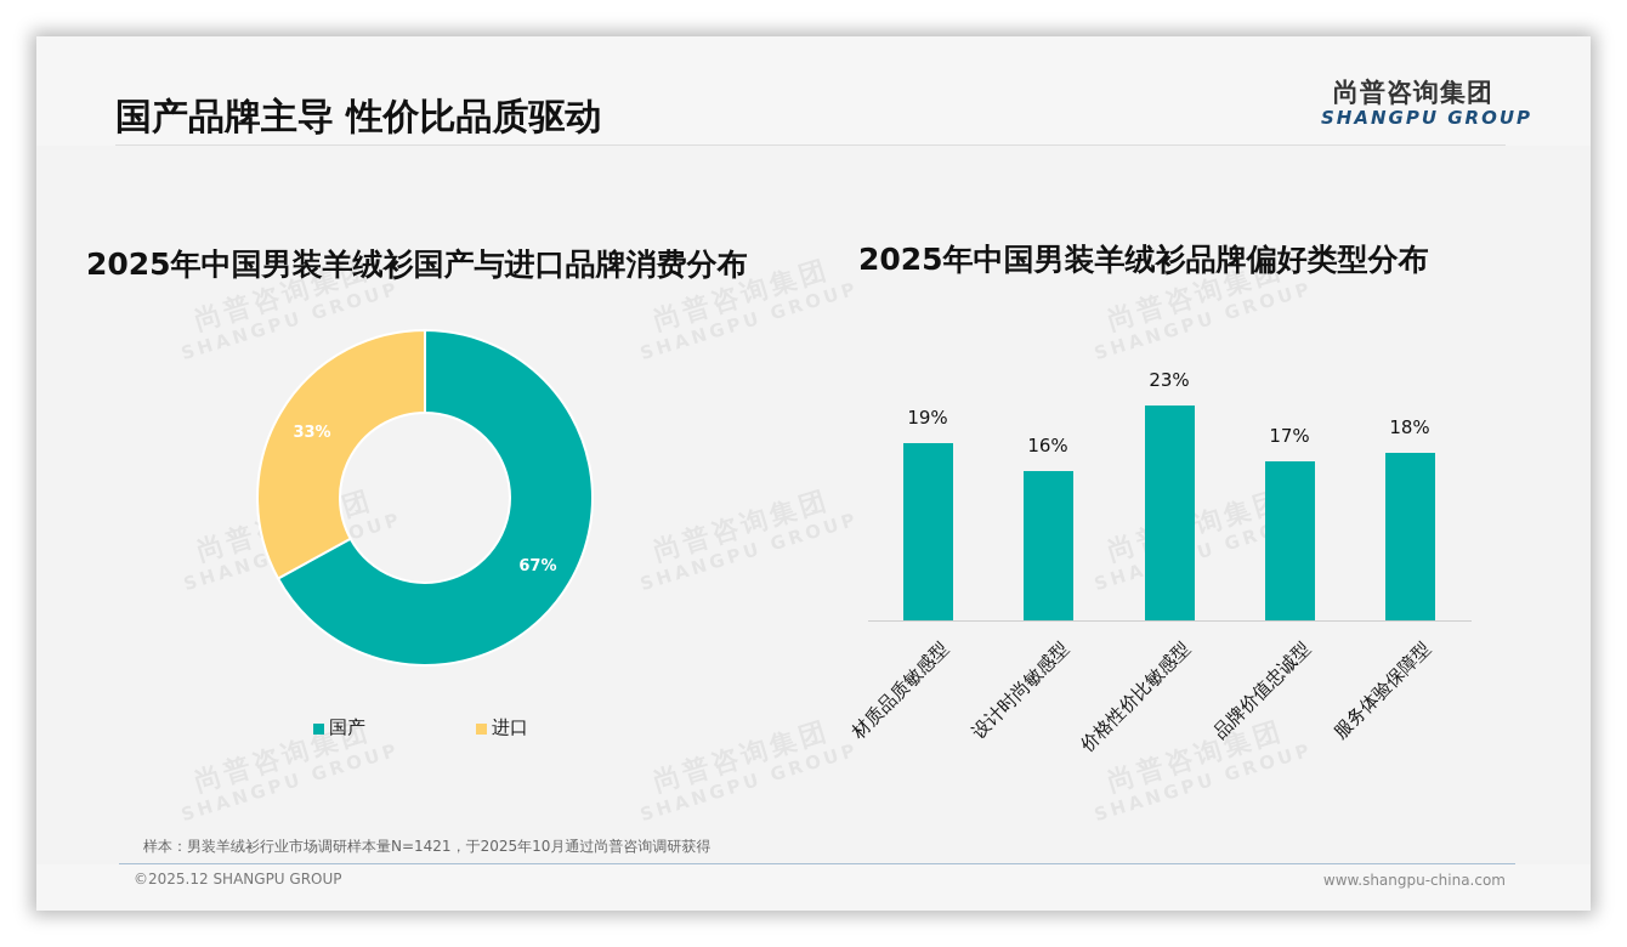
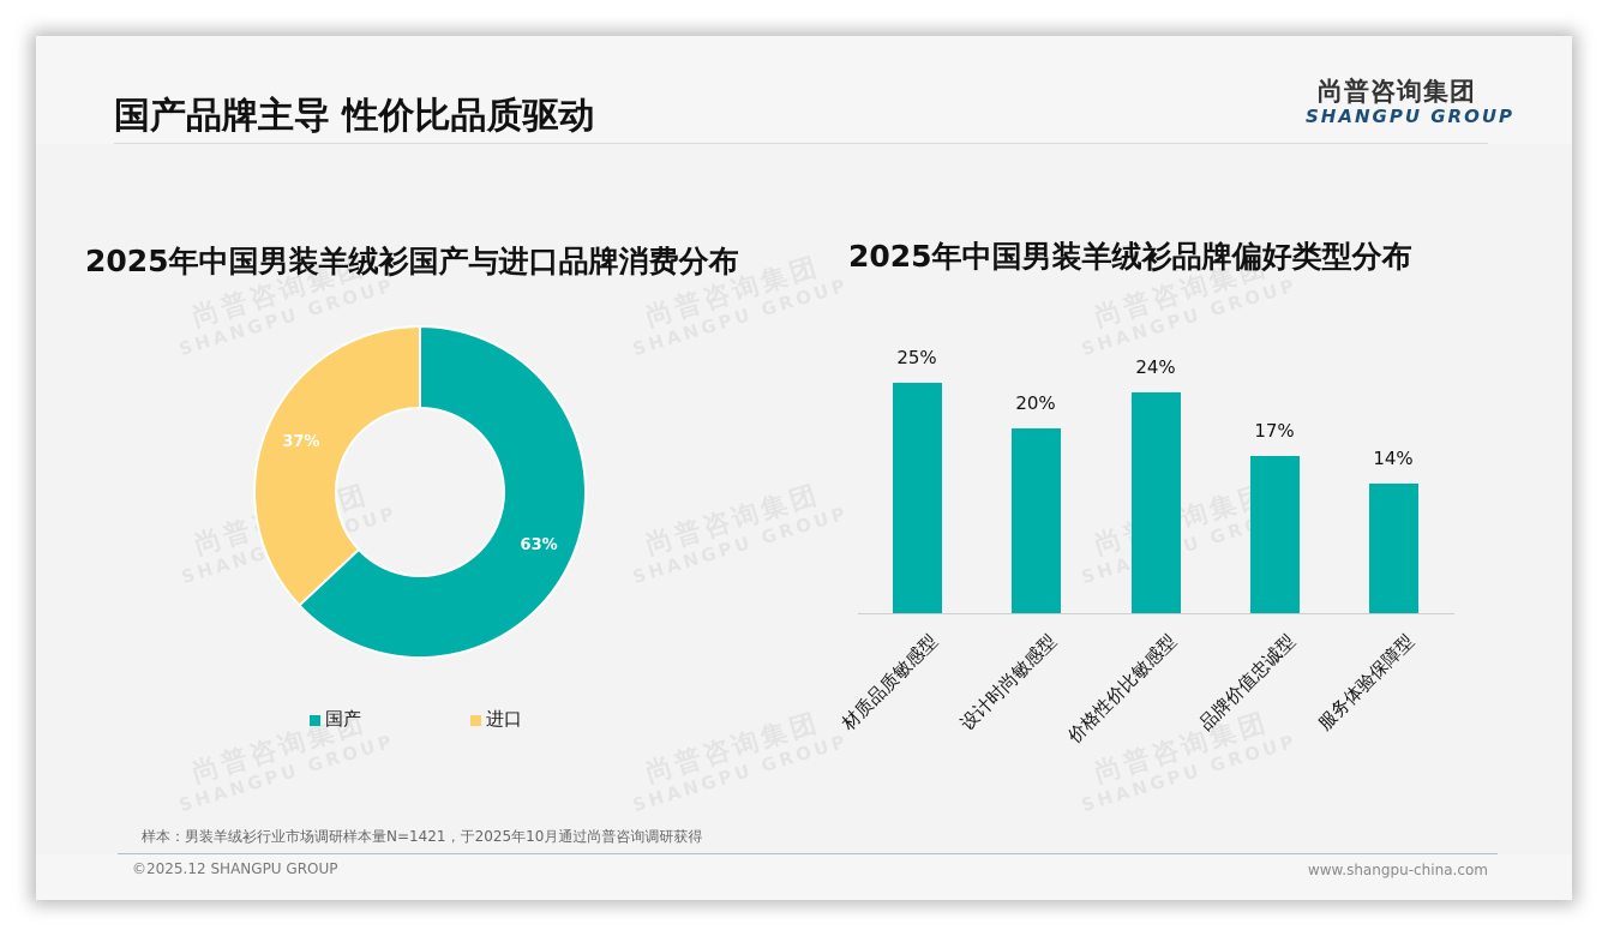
2025年中国男装羊绒衫国产与进口品牌消费分布/国产: 67% -> 63%
2025年中国男装羊绒衫国产与进口品牌消费分布/进口: 33% -> 37%
2025年中国男装羊绒衫品牌偏好类型分布/材质品质敏感型: 19% -> 25%
2025年中国男装羊绒衫品牌偏好类型分布/设计时尚敏感型: 16% -> 20%
2025年中国男装羊绒衫品牌偏好类型分布/价格性价比敏感型: 23% -> 24%
2025年中国男装羊绒衫品牌偏好类型分布/服务体验保障型: 18% -> 14%
